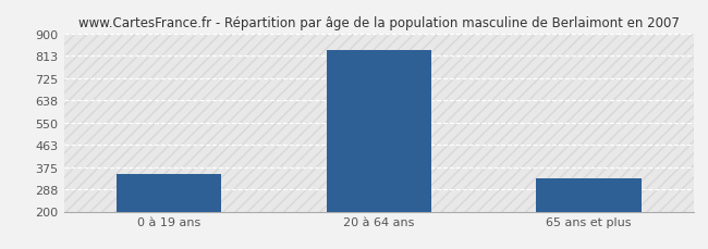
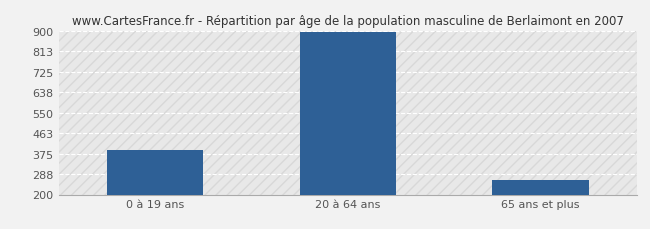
0 à 19 ans: 350 -> 392
20 à 64 ans: 835 -> 895
65 ans et plus: 330 -> 262
